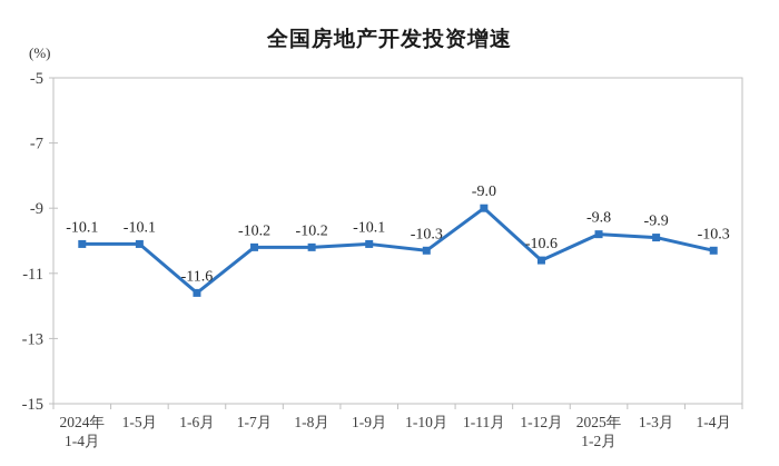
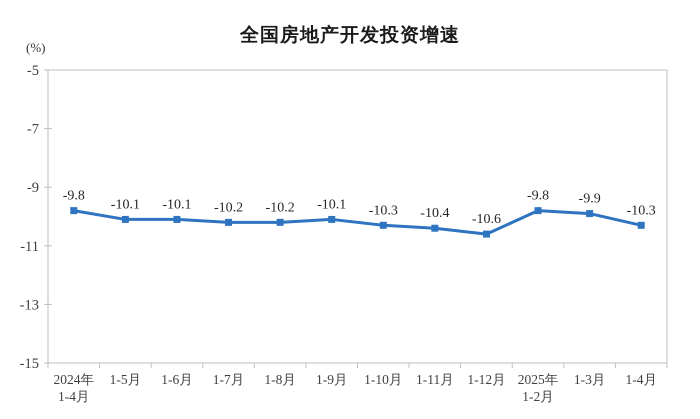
2024年 1-4月: -10.1 -> -9.8
1-6月: -11.6 -> -10.1
1-11月: -9.0 -> -10.4
